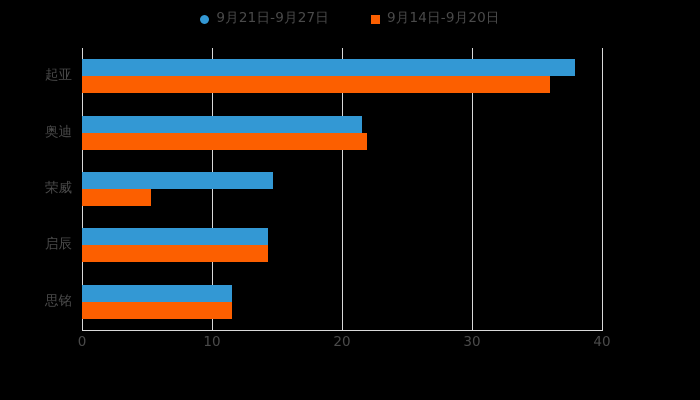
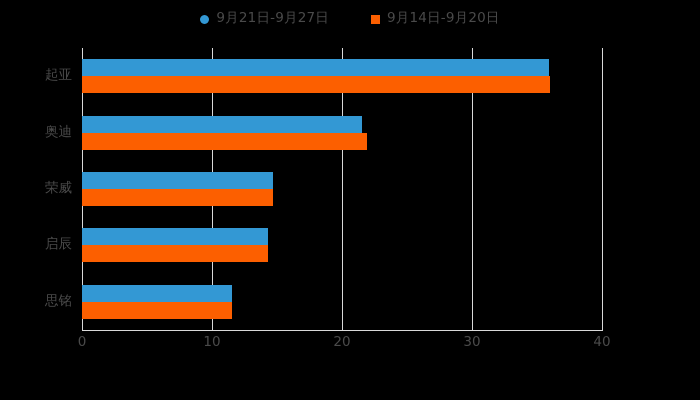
9月21日-9月27日/起亚: 37.9 -> 35.9
9月14日-9月20日/荣威: 5.3 -> 14.7
